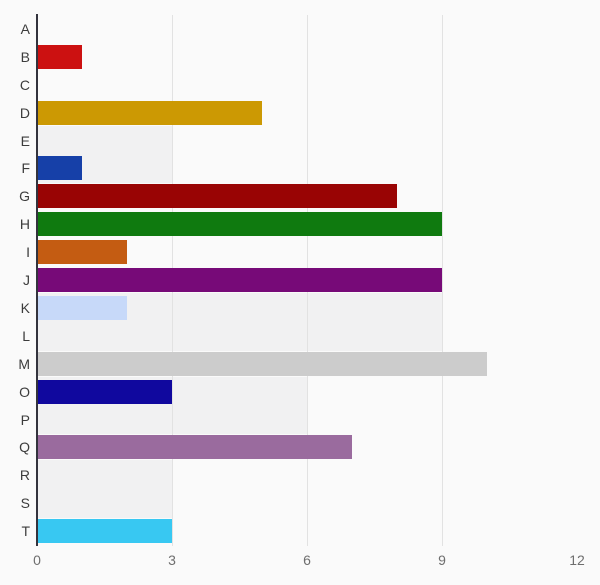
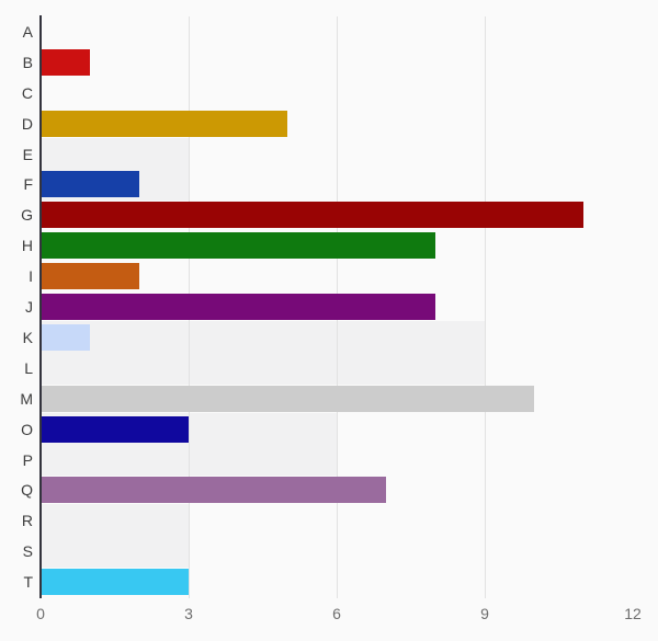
F: 1 -> 2
G: 8 -> 11
H: 9 -> 8
J: 9 -> 8
K: 2 -> 1
